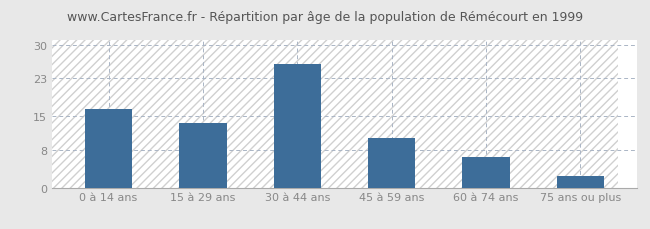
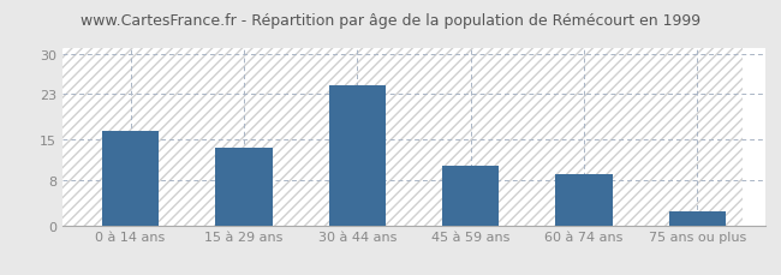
30 à 44 ans: 26.0 -> 24.5
60 à 74 ans: 6.5 -> 9.0
